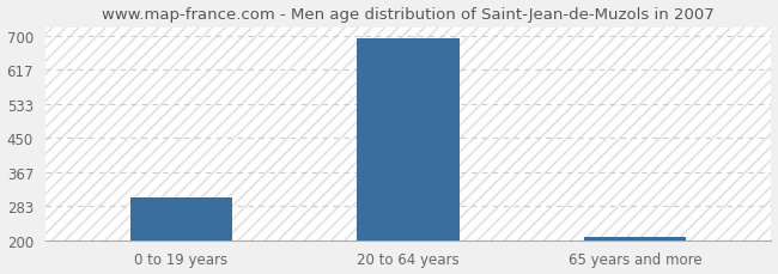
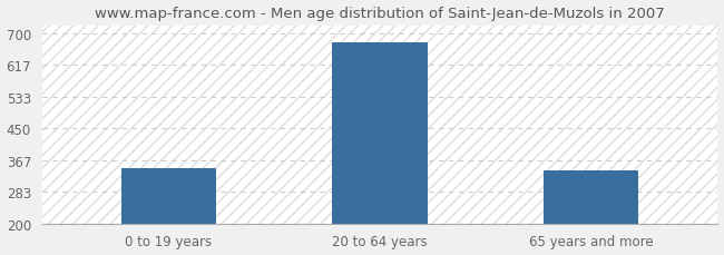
0 to 19 years: 305 -> 345
20 to 64 years: 693 -> 675
65 years and more: 207 -> 340
